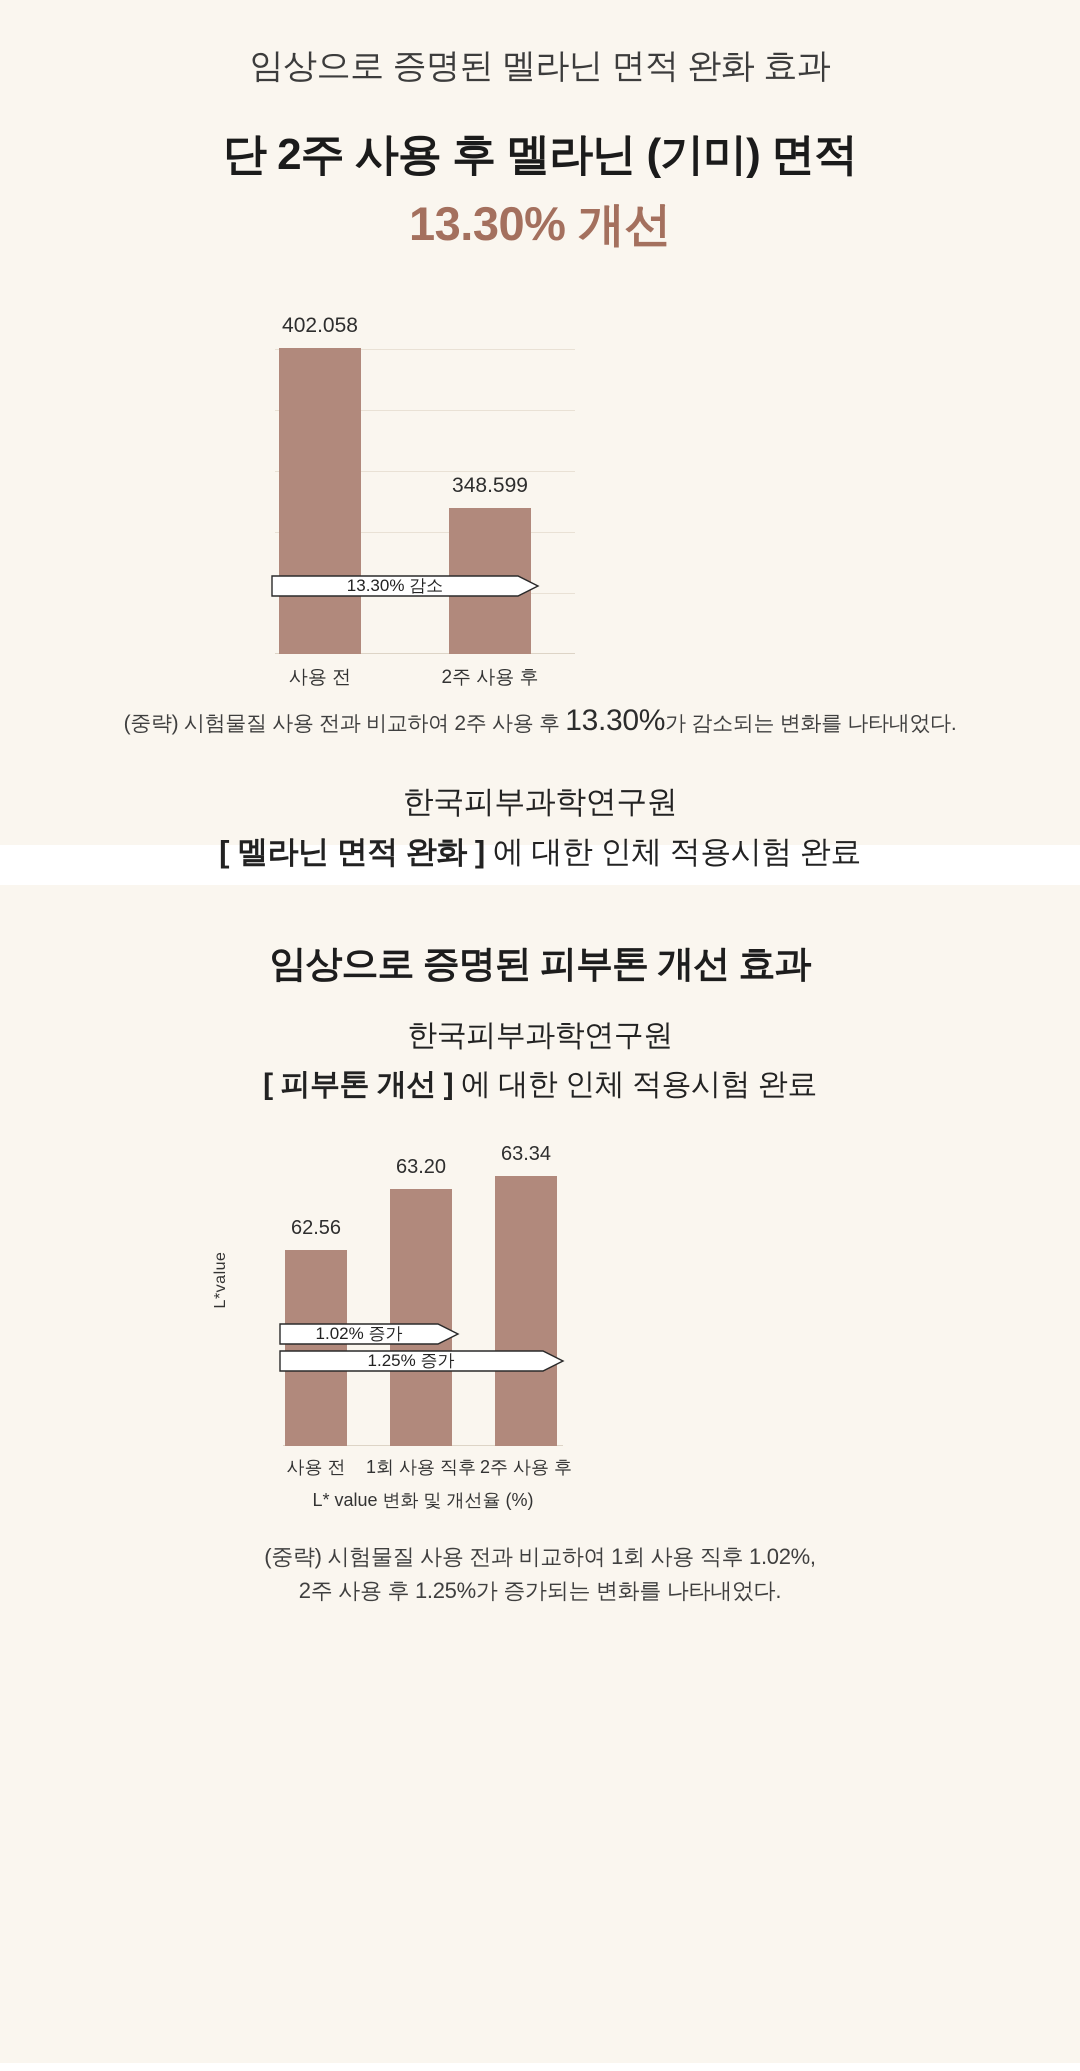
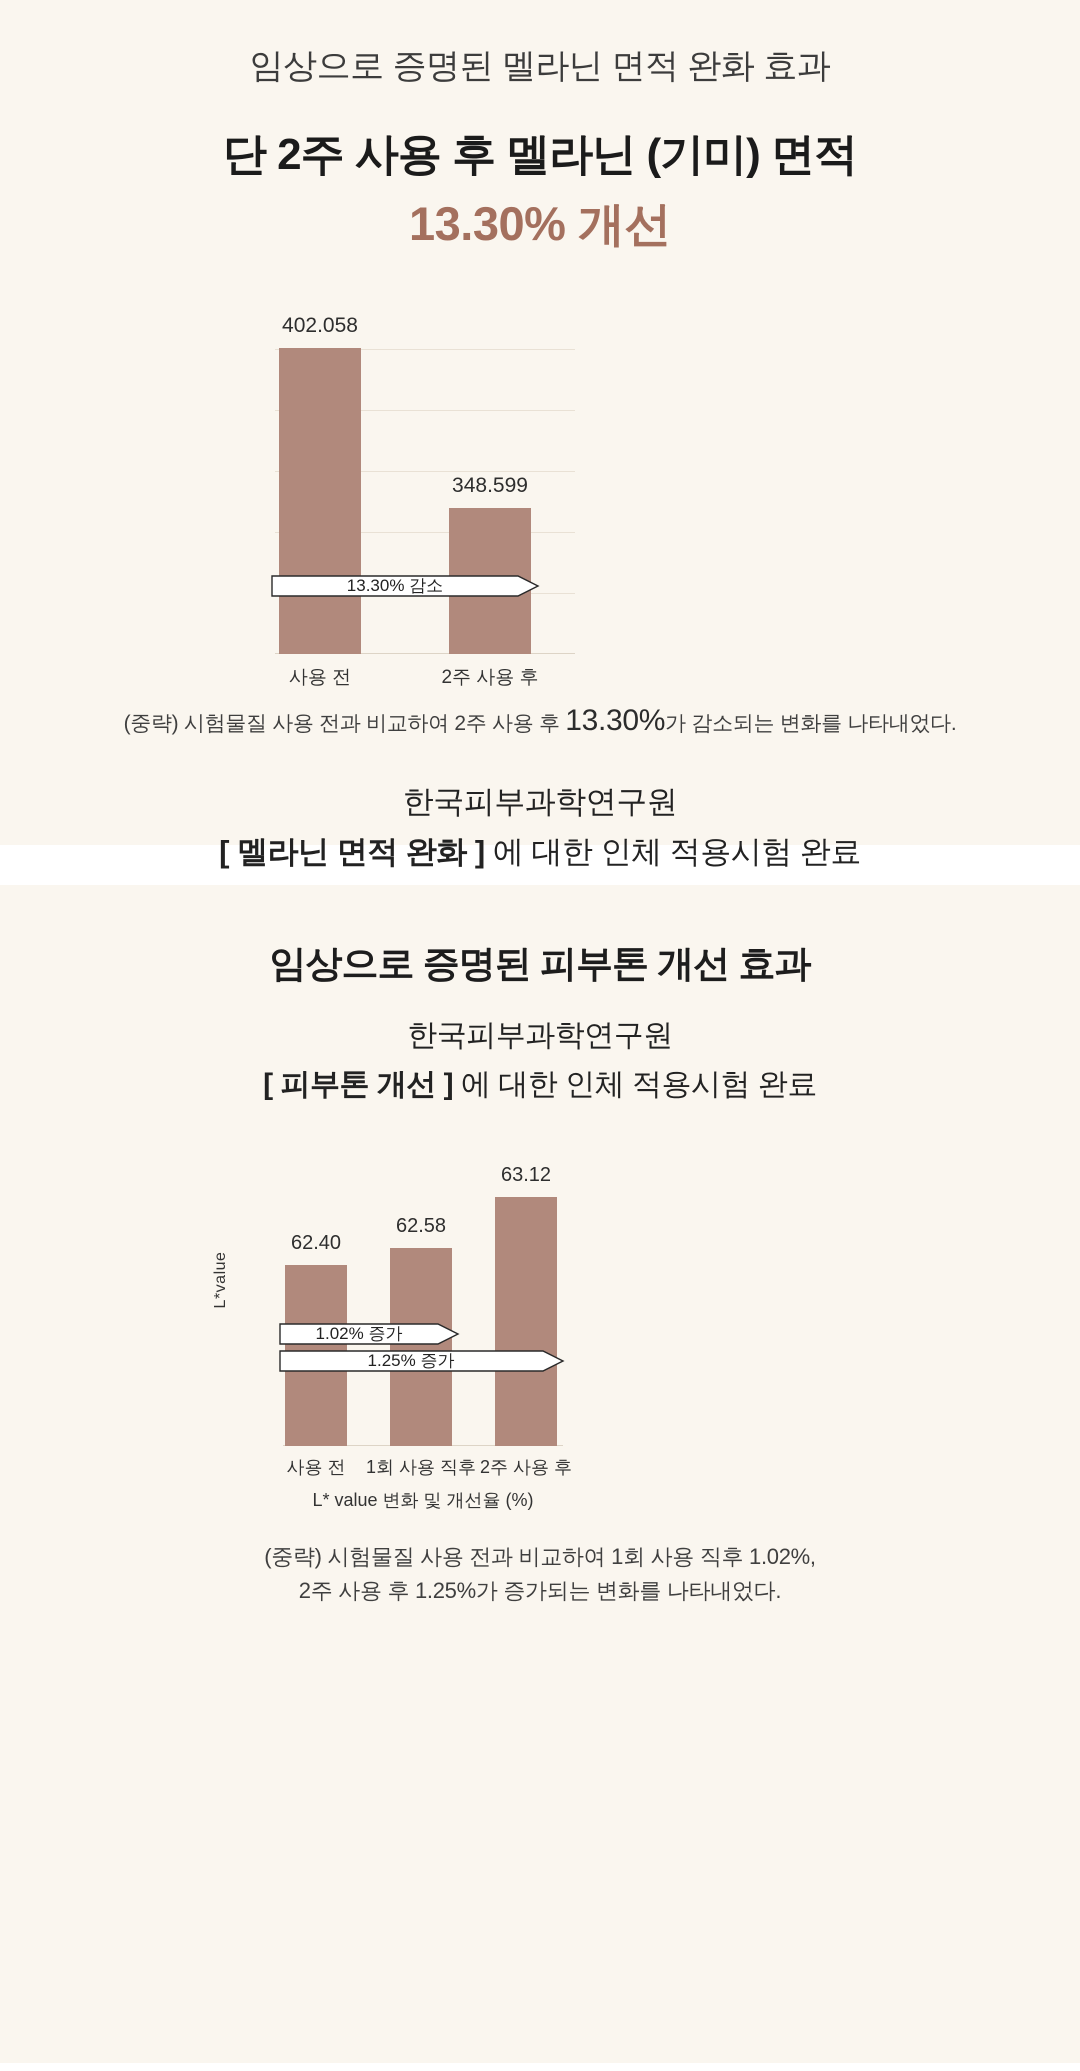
L* value 변화 및 개선율 (%)/사용 전: 62.56 -> 62.40
L* value 변화 및 개선율 (%)/1회 사용 직후: 63.20 -> 62.58
L* value 변화 및 개선율 (%)/2주 사용 후: 63.34 -> 63.12
